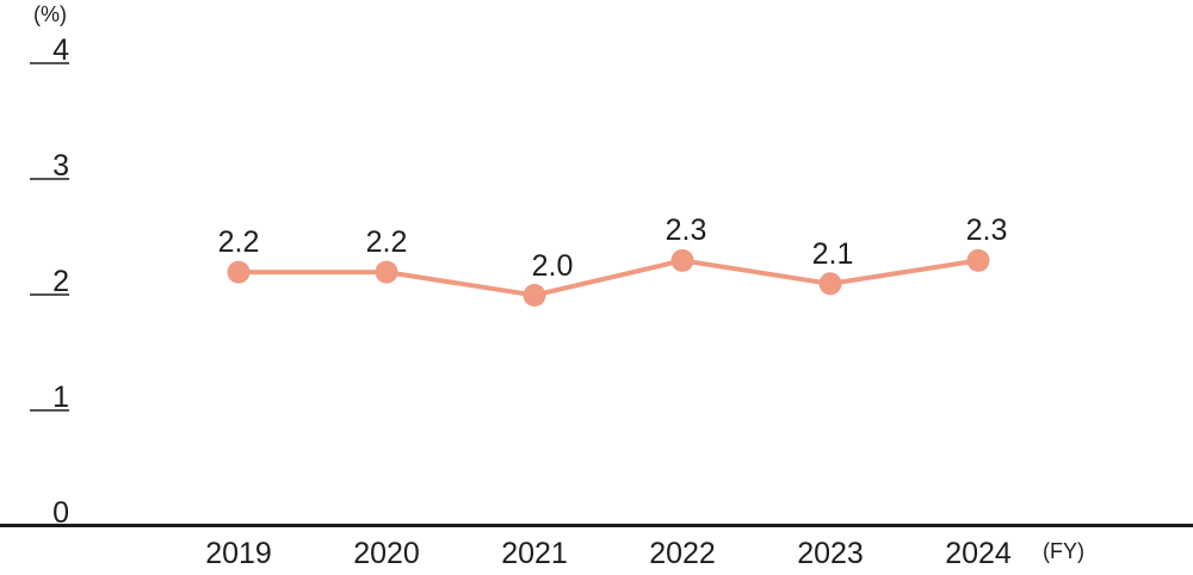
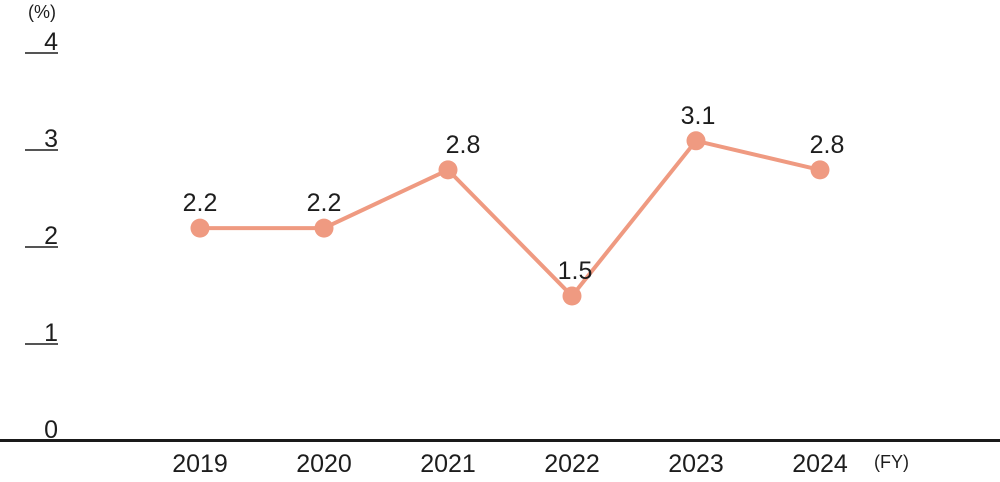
2021: 2.0 -> 2.8
2022: 2.3 -> 1.5
2023: 2.1 -> 3.1
2024: 2.3 -> 2.8
